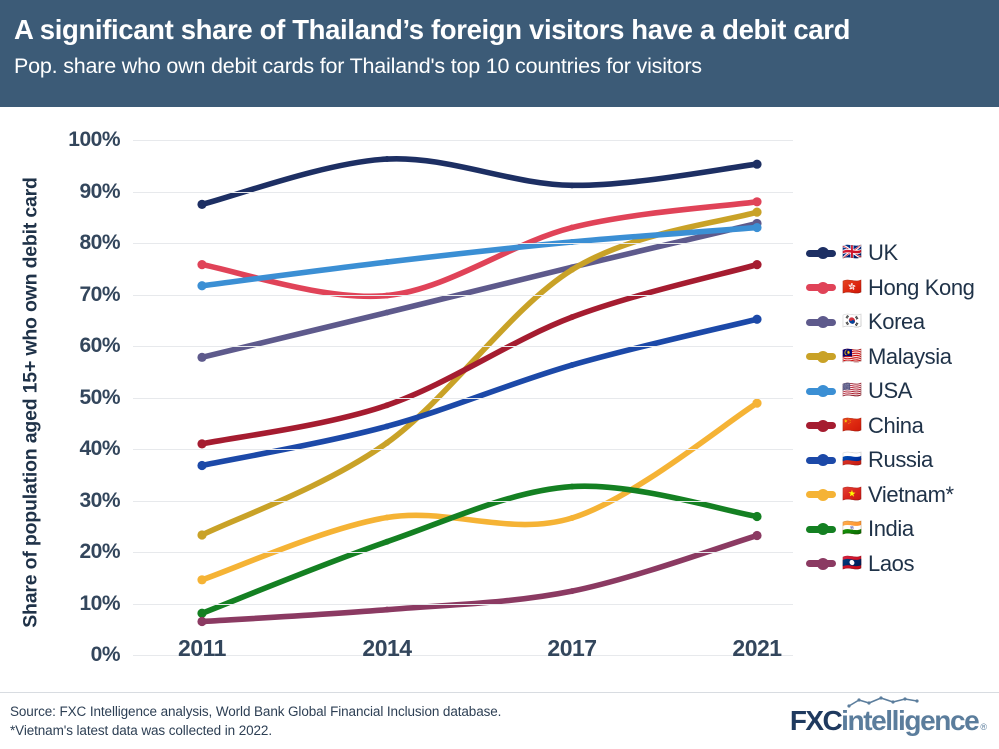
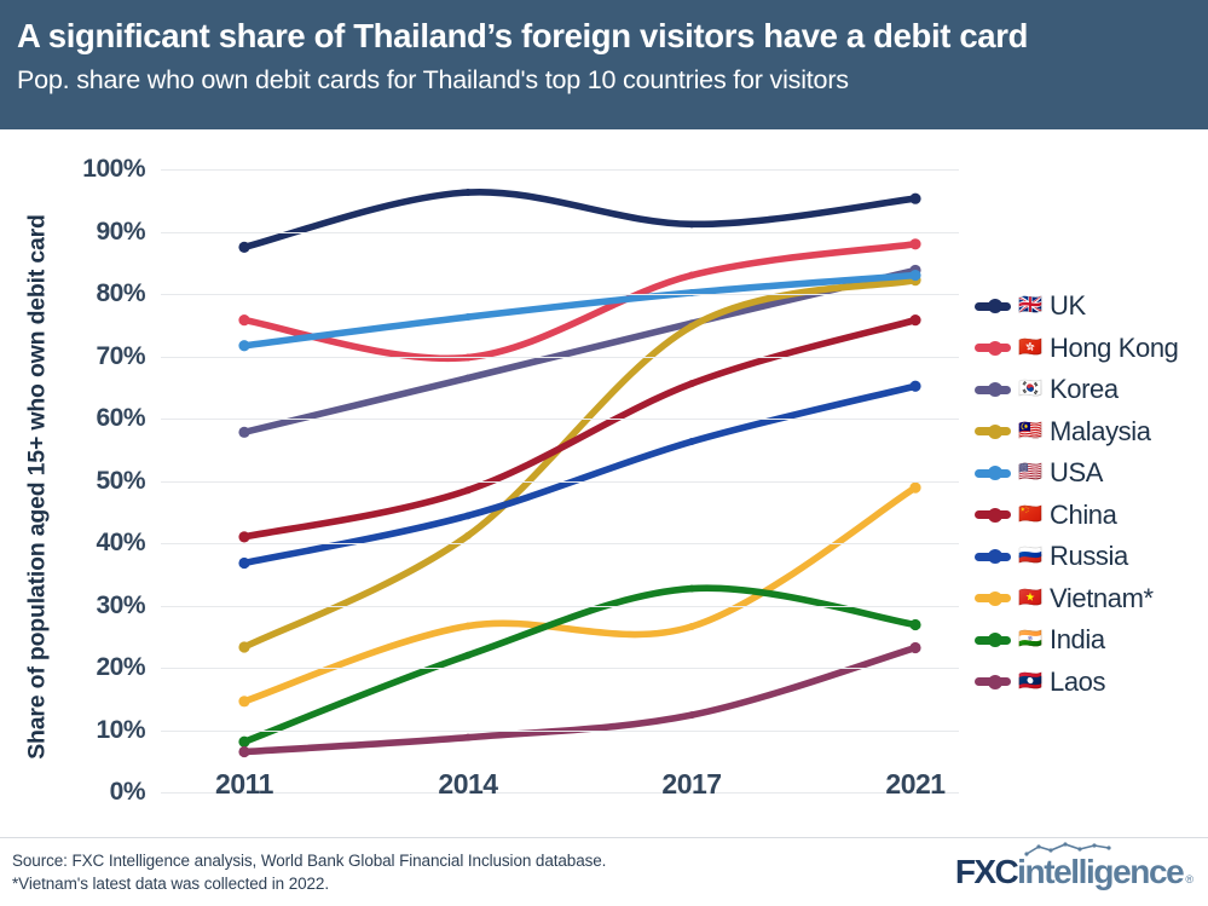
Malaysia/2021: 86% -> 82%
